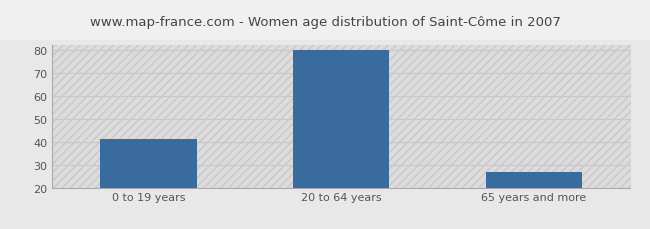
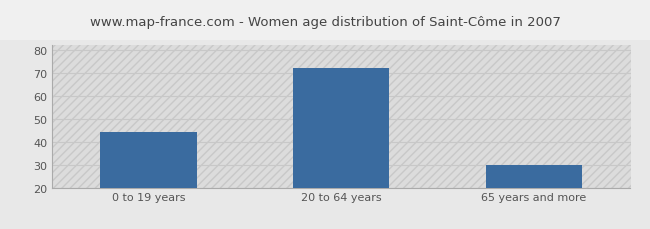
0 to 19 years: 41 -> 44
20 to 64 years: 80 -> 72
65 years and more: 27 -> 30
